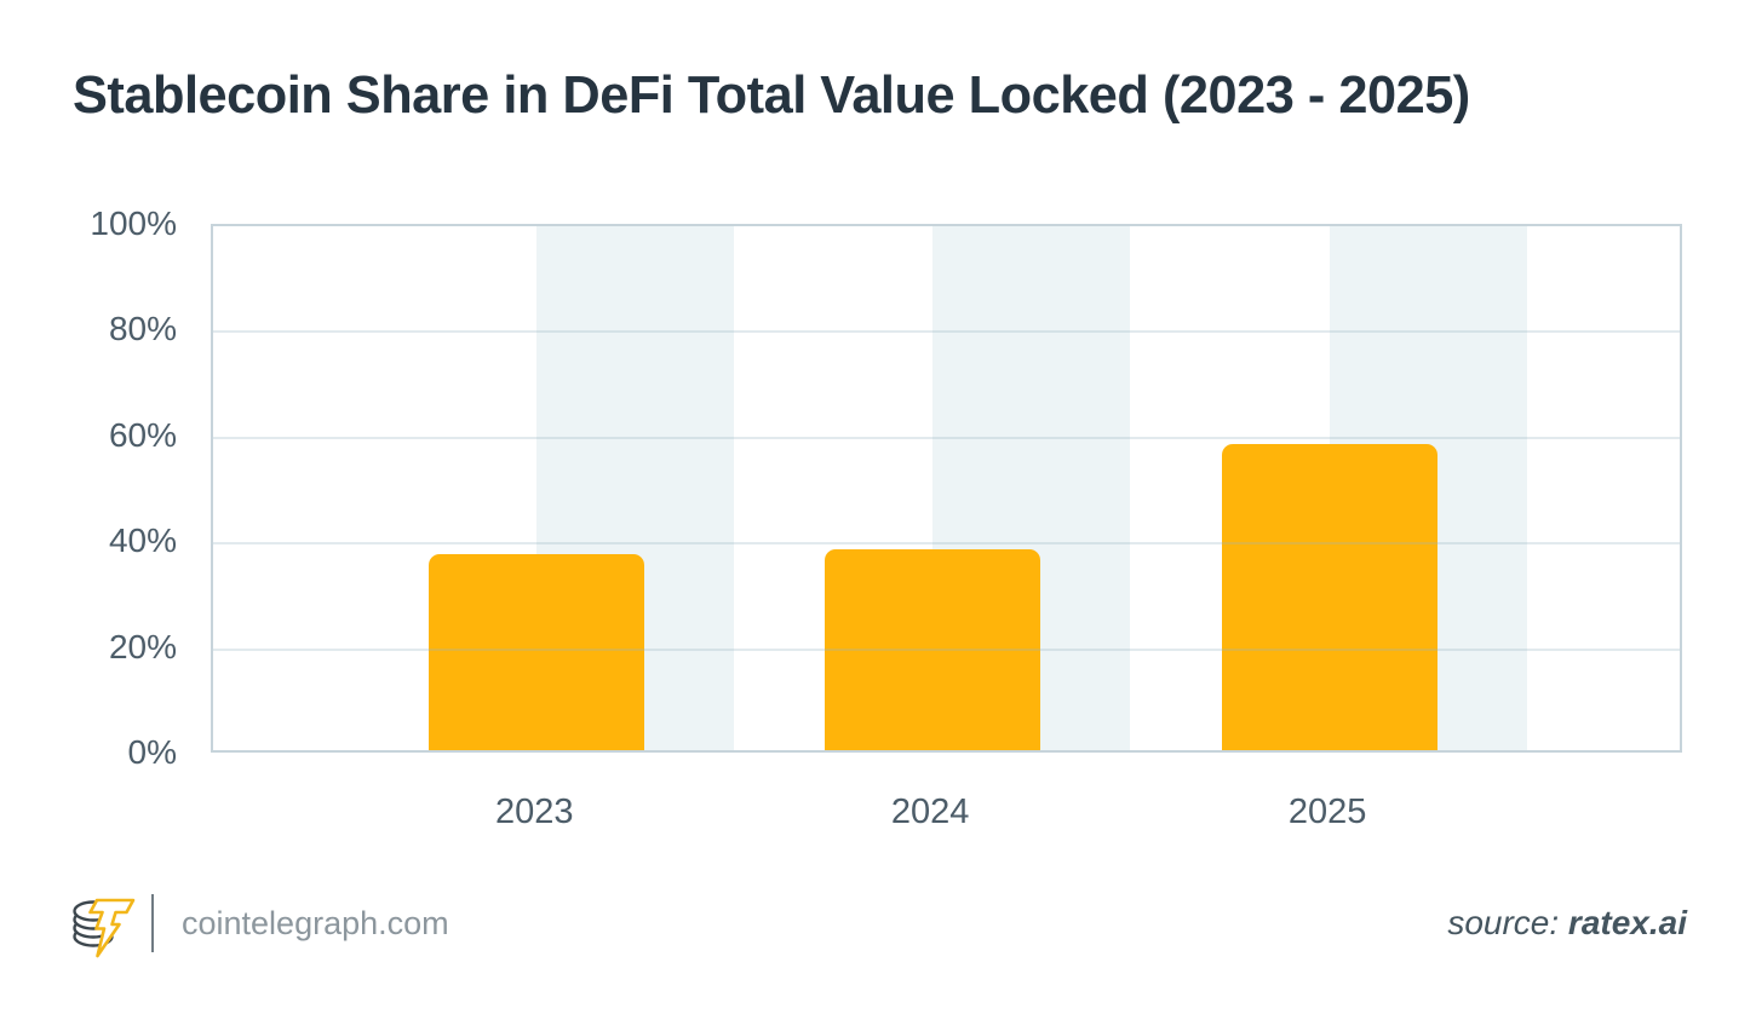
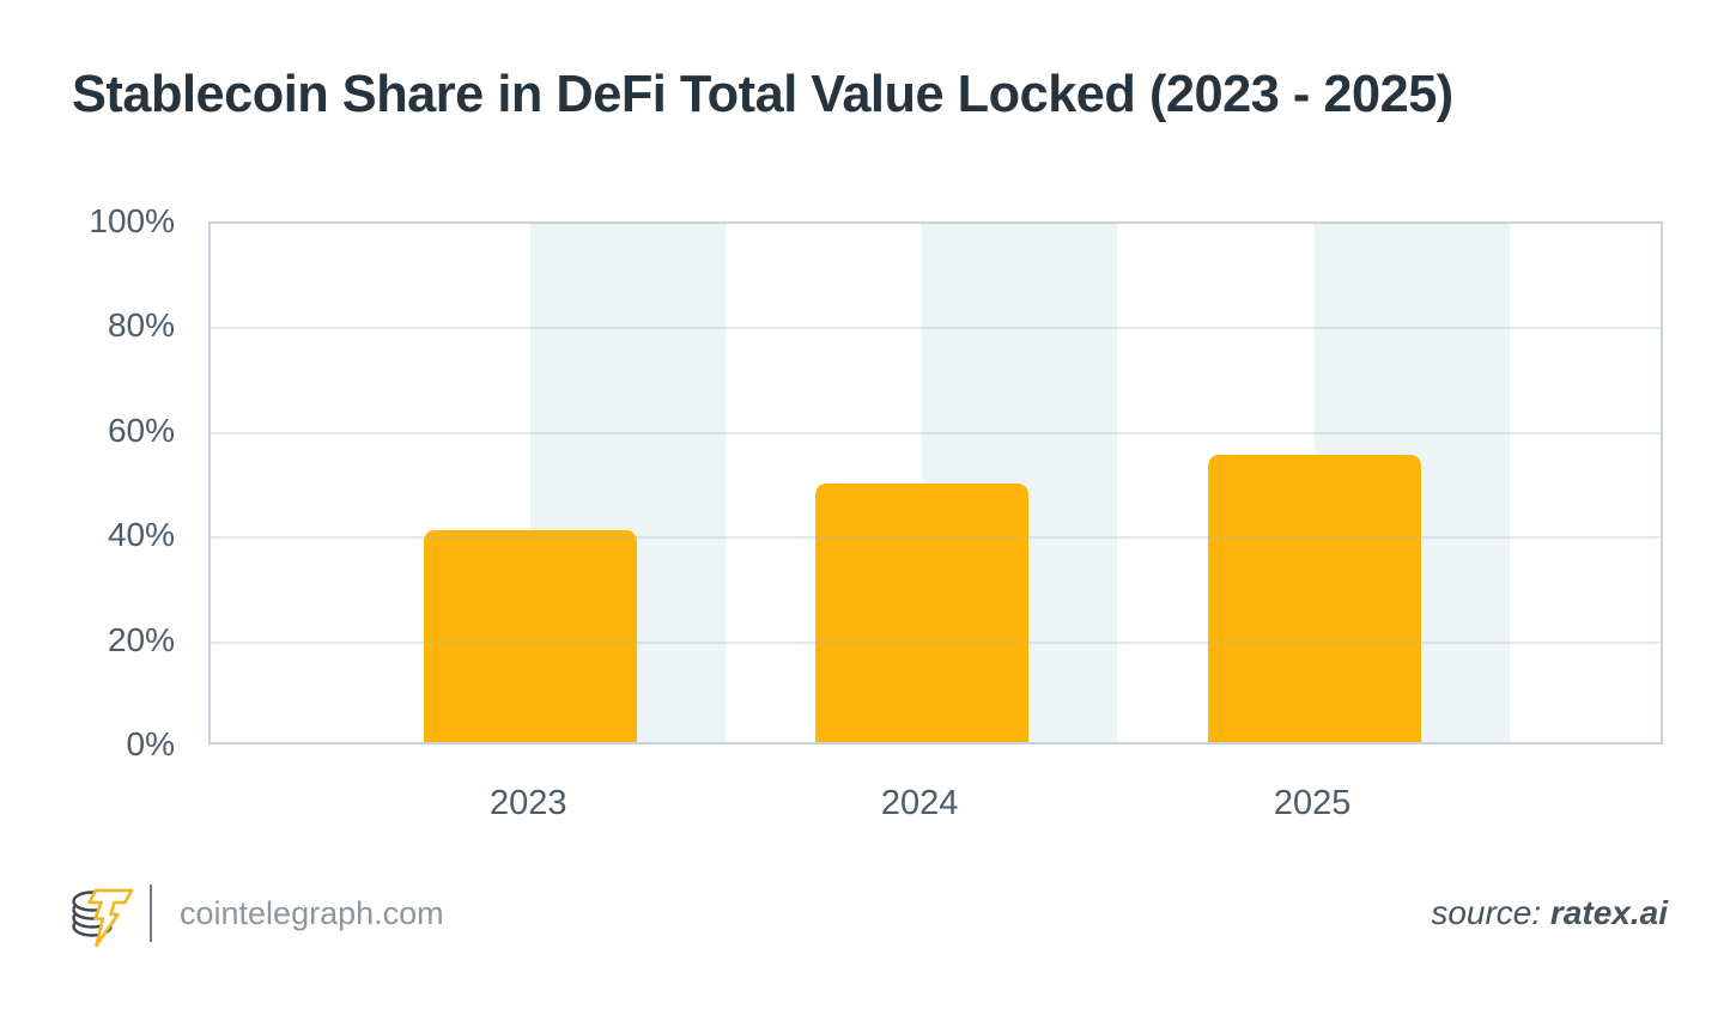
2023: 37% -> 40%
2024: 38% -> 50%
2025: 58% -> 55%
